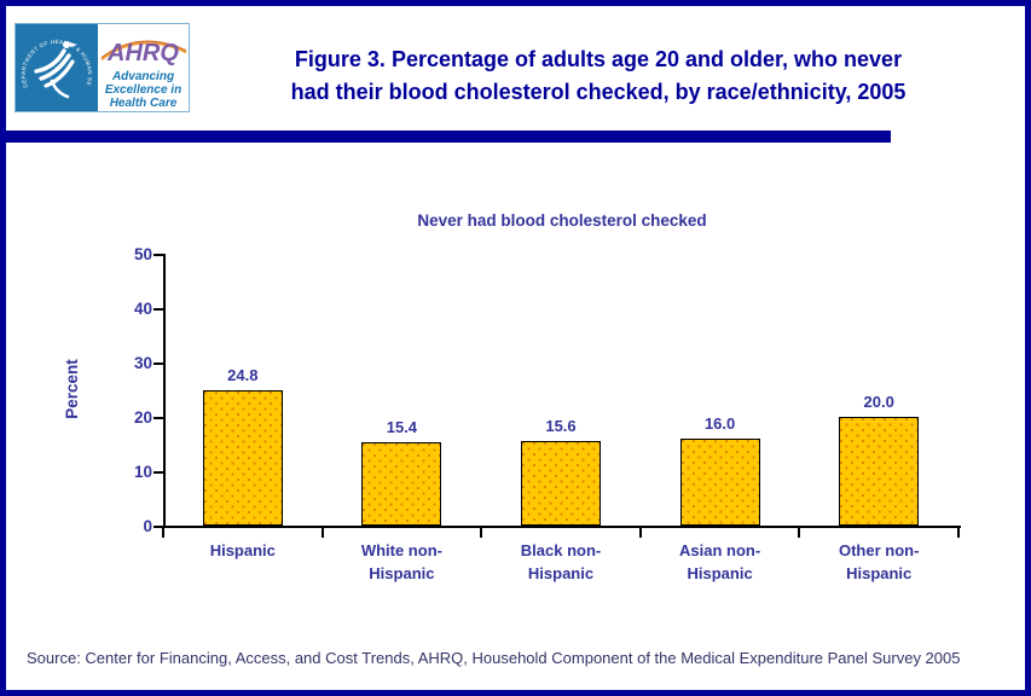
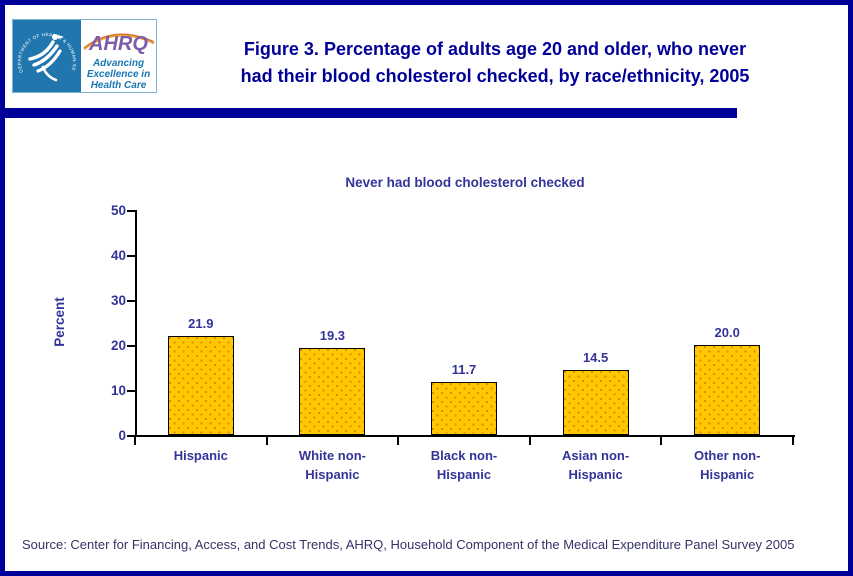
Hispanic: 24.8 -> 21.9
White non-Hispanic: 15.4 -> 19.3
Black non-Hispanic: 15.6 -> 11.7
Asian non-Hispanic: 16.0 -> 14.5
